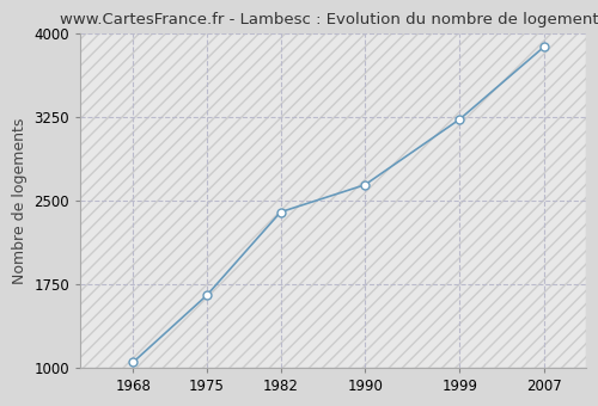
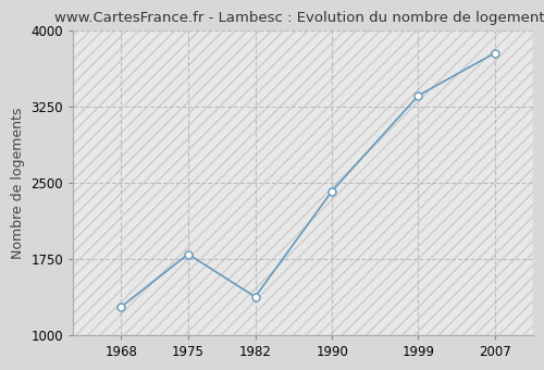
1968: 1050 -> 1280
1975: 1650 -> 1800
1982: 2400 -> 1380
1990: 2640 -> 2420
1999: 3230 -> 3360
2007: 3880 -> 3780
